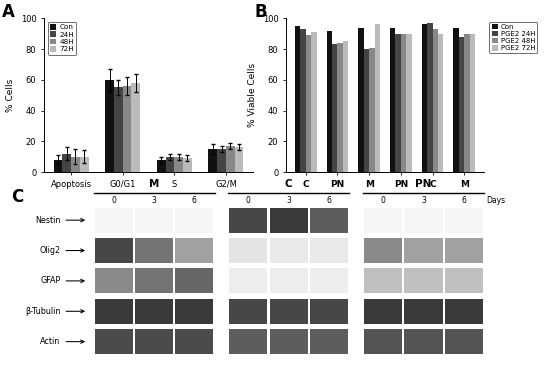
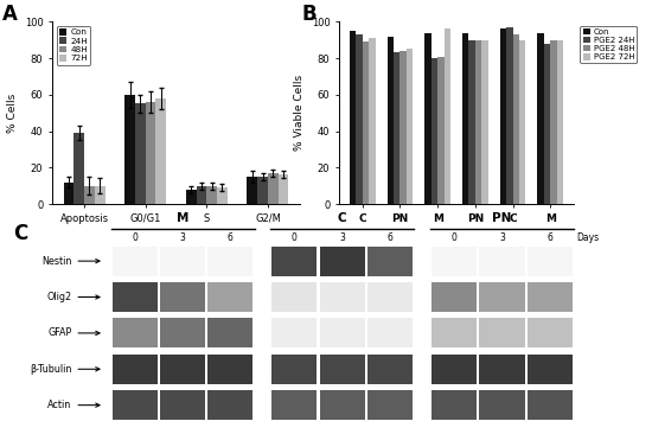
Con/Apoptosis: 8 -> 12
24H/Apoptosis: 12 -> 39
